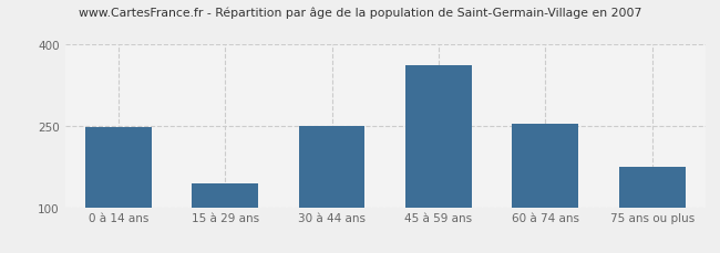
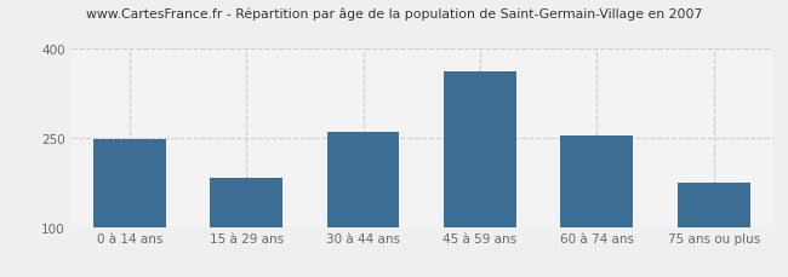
15 à 29 ans: 145 -> 182
30 à 44 ans: 250 -> 261
